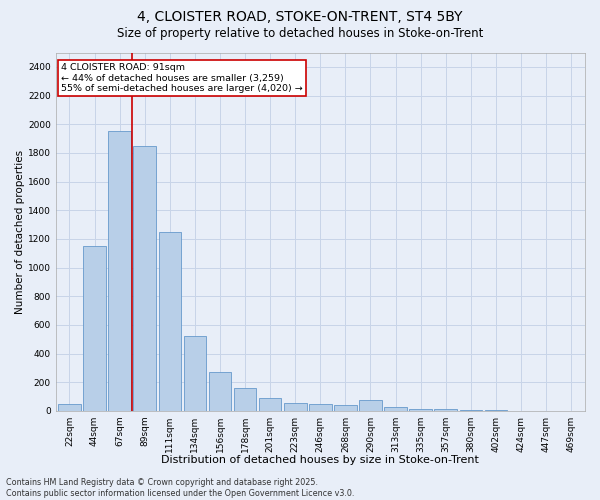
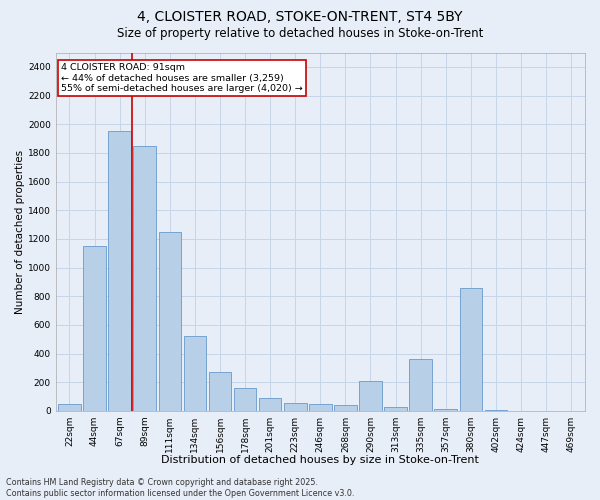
290sqm: 80 -> 210
335sqm: 20 -> 360
380sqm: 10 -> 860
